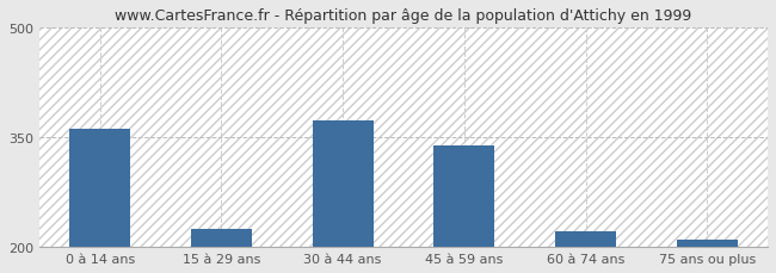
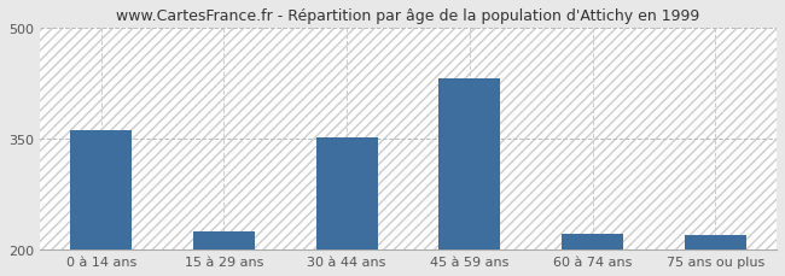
30 à 44 ans: 373 -> 352
45 à 59 ans: 339 -> 432
75 ans ou plus: 210 -> 220
